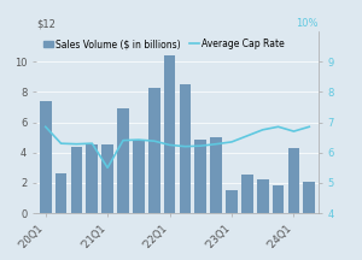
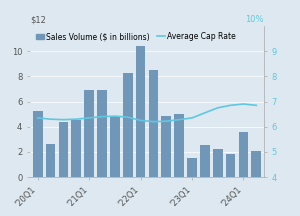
Sales Volume ($ in billions)/'20Q1: 7.4 -> 5.2
Average Cap Rate/'20Q1: 6.85 -> 6.35
Sales Volume ($ in billions)/'21Q1: 4.5 -> 6.9
Average Cap Rate/'21Q1: 5.50 -> 6.35
Sales Volume ($ in billions)/'24Q1: 4.3 -> 3.6
Average Cap Rate/'24Q1: 6.70 -> 6.90
